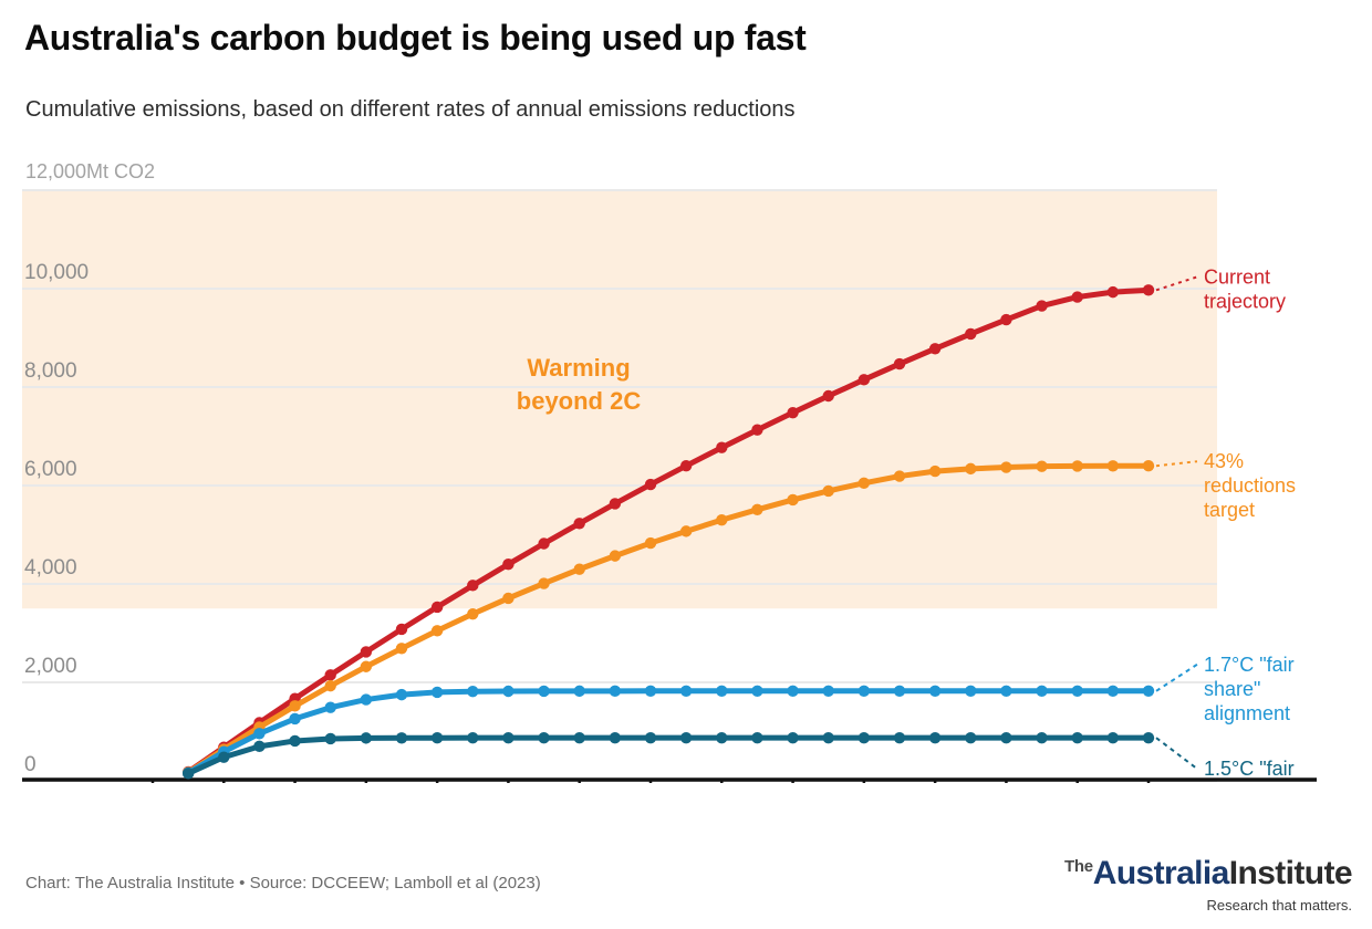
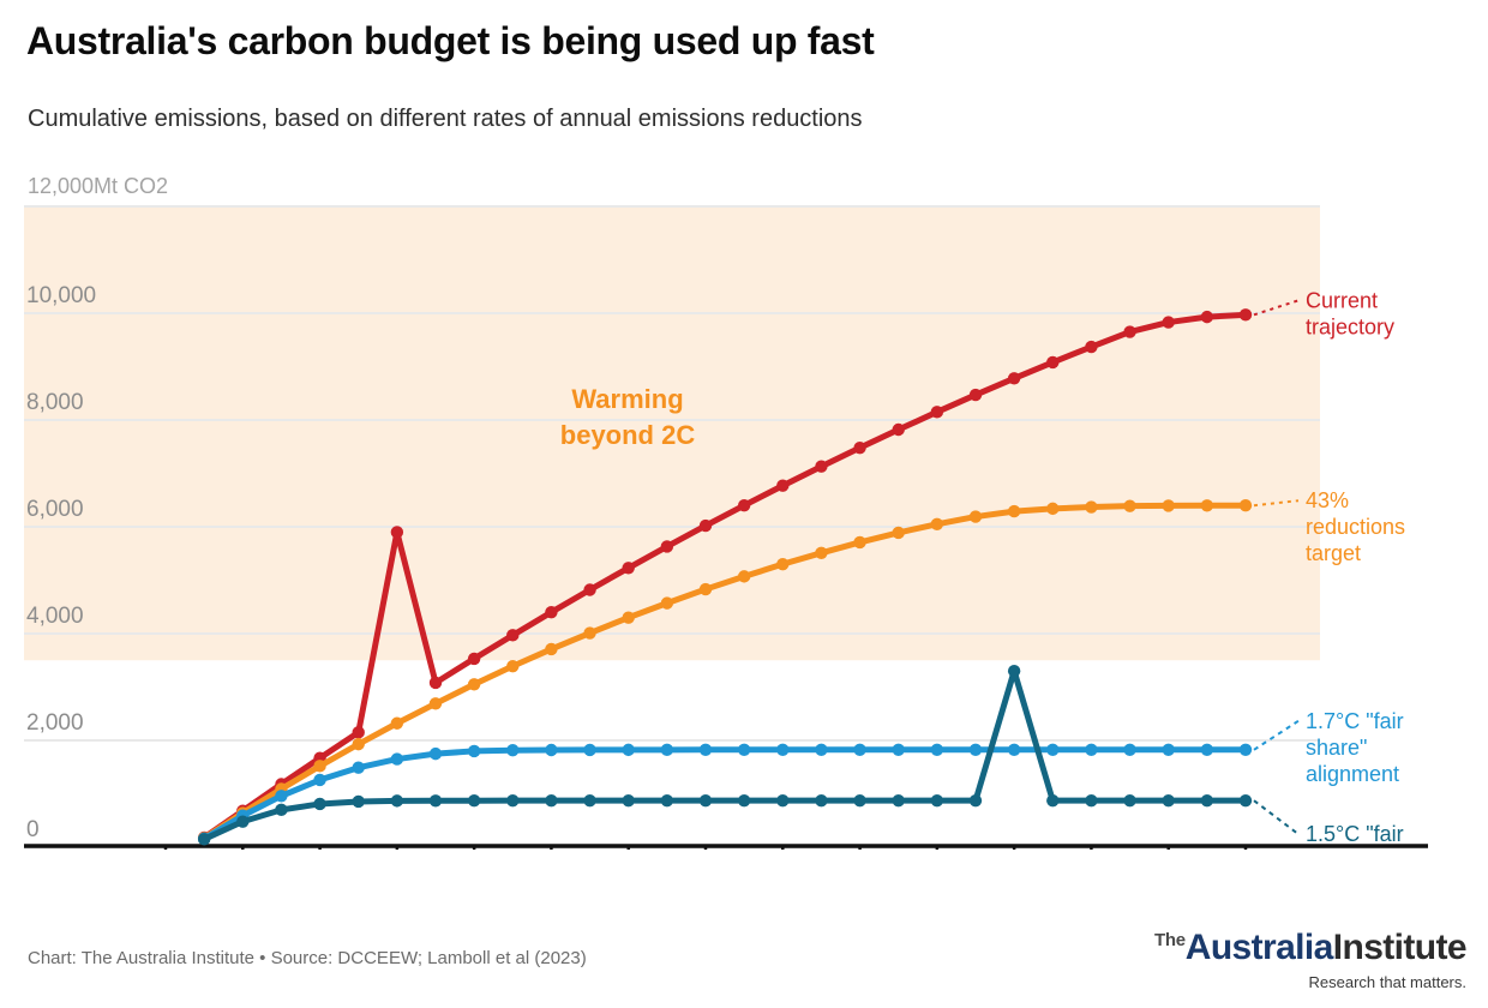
Current trajectory/2028: 2600 -> 5900
1.5°C "fair share" alignment/2044: 900 -> 3300
